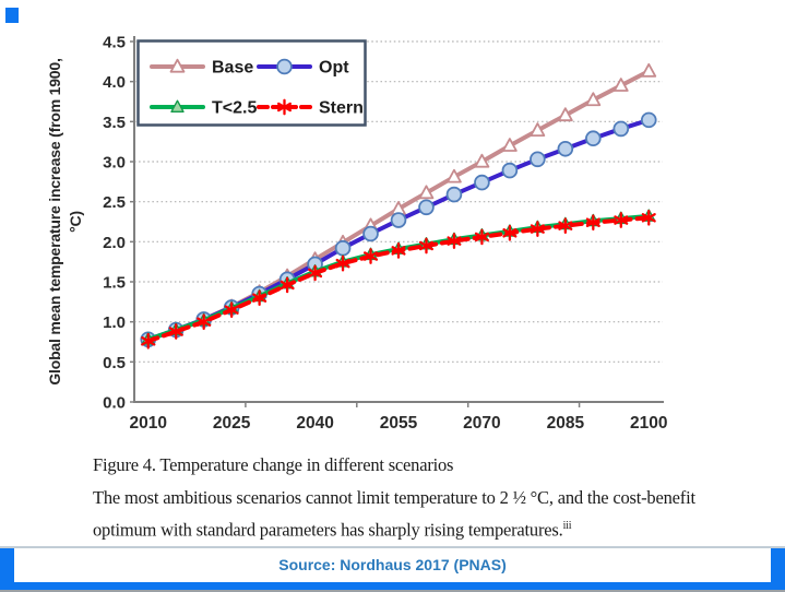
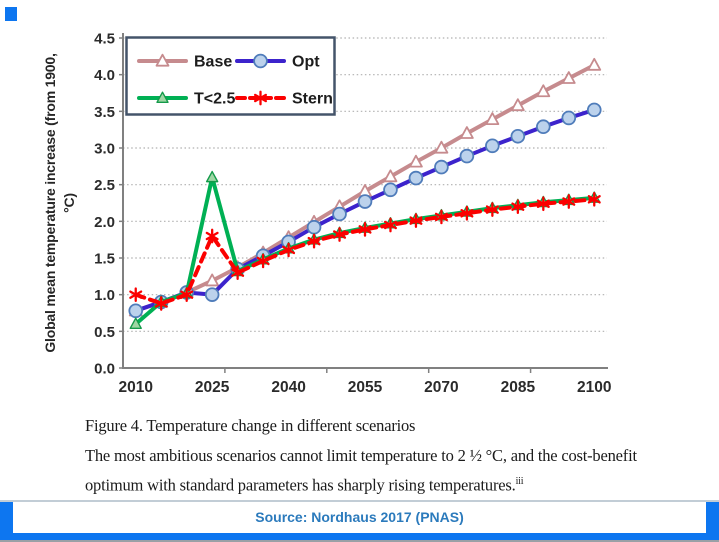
T<2.5/2010: 0.8 -> 0.6
Stern/2010: 0.8 -> 1.0
Opt/2025: 1.2 -> 1.0
T<2.5/2025: 1.2 -> 2.6
Stern/2025: 1.1 -> 1.8
